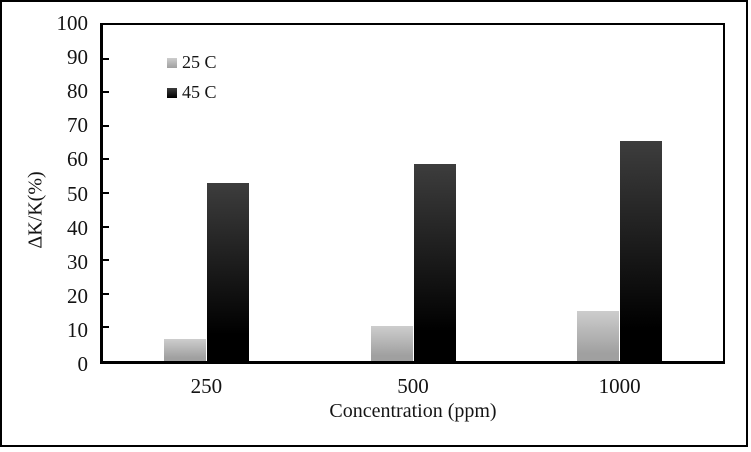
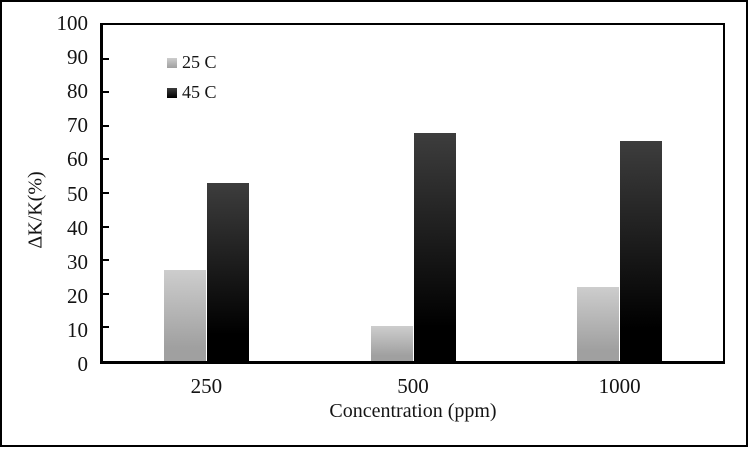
25 C/250: 6 -> 27
45 C/500: 58 -> 68
25 C/1000: 15 -> 22
